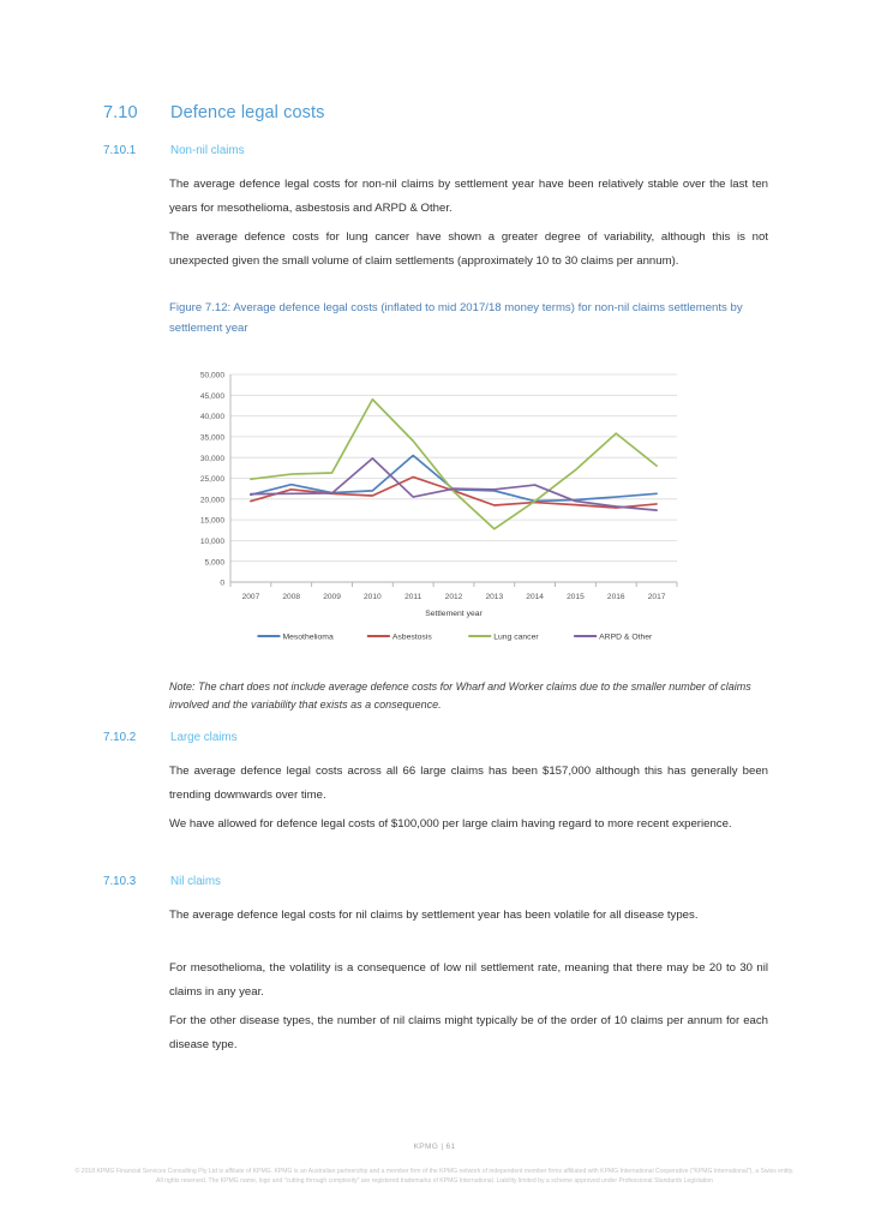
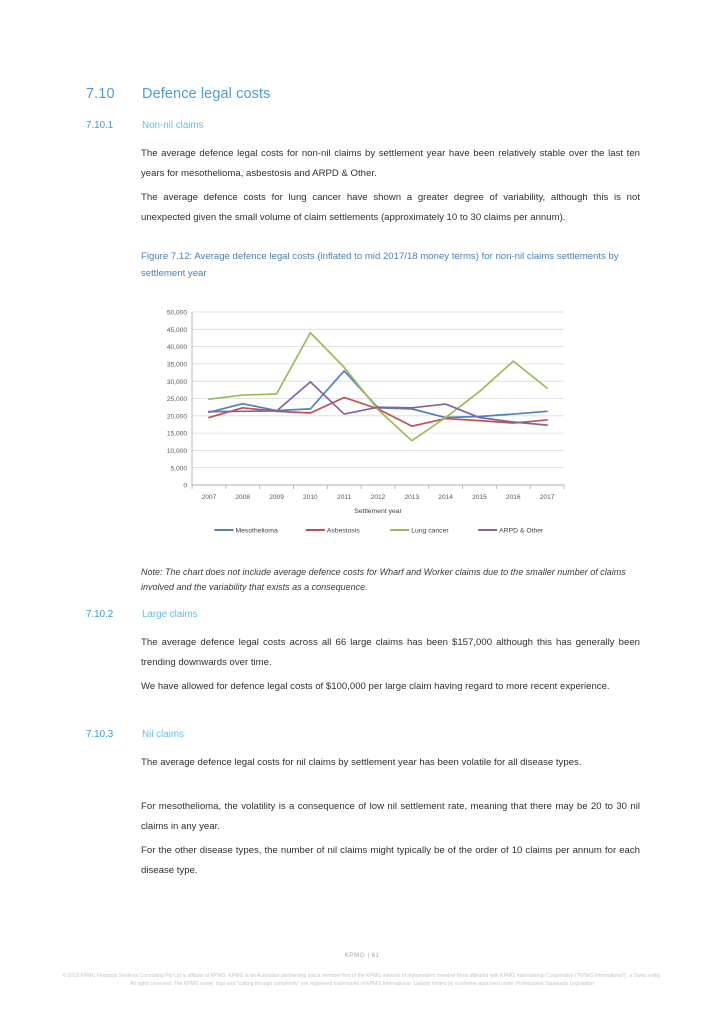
Mesothelioma/2011: 30000 -> 33000
Asbestosis/2013: 18000 -> 17000
